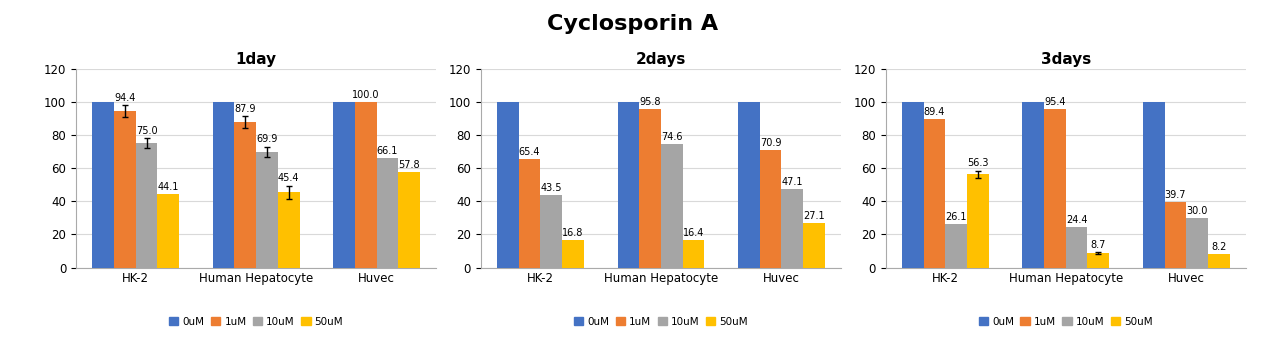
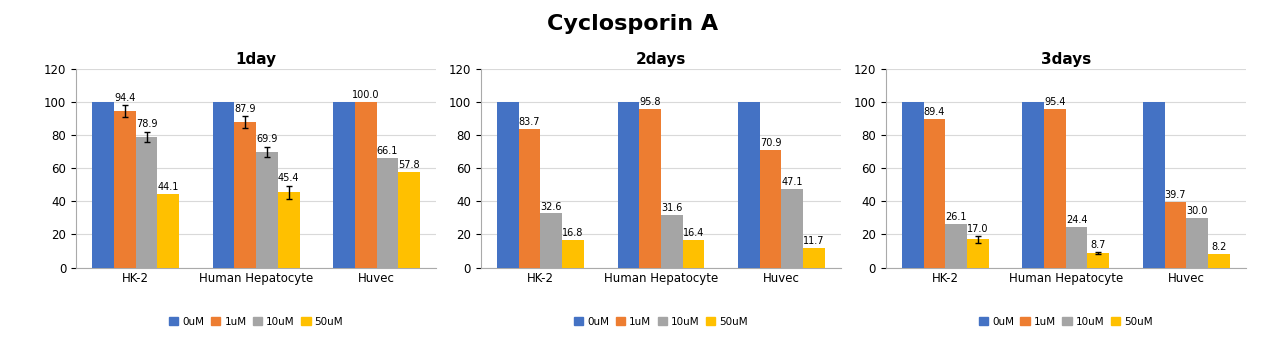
1day/10uM/HK-2: 75.0 -> 78.9
2days/1uM/HK-2: 65.4 -> 83.7
2days/10uM/HK-2: 43.5 -> 32.6
2days/10uM/Human Hepatocyte: 74.6 -> 31.6
2days/50uM/Huvec: 27.1 -> 11.7
3days/50uM/HK-2: 56.3 -> 17.0
